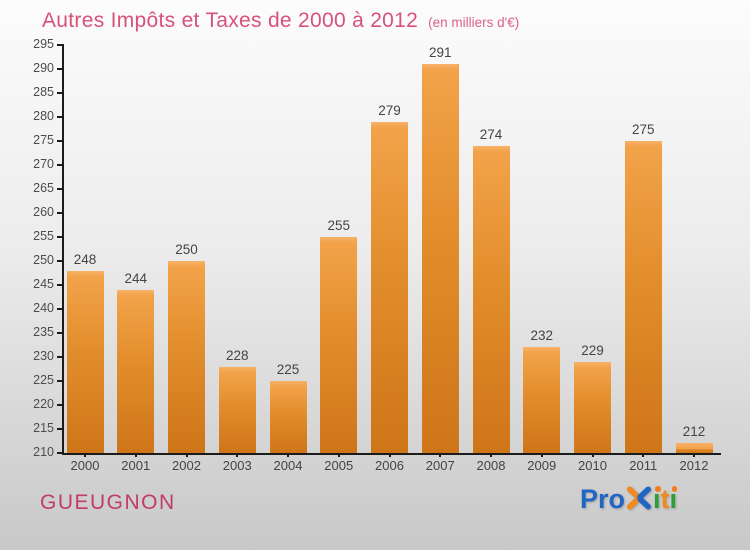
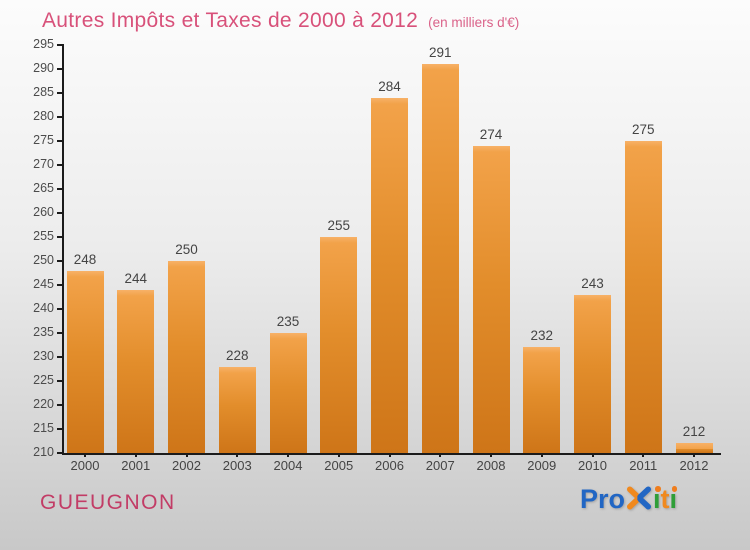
2004: 225 -> 235
2006: 279 -> 284
2010: 229 -> 243
